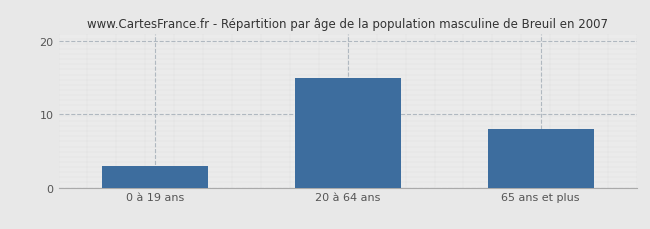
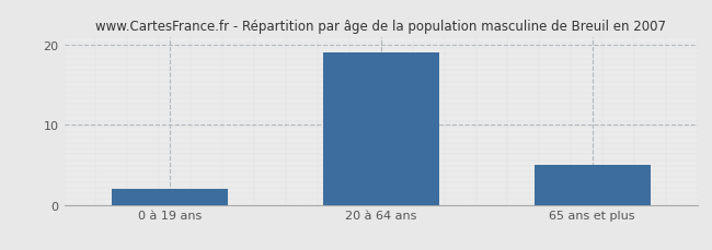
0 à 19 ans: 3 -> 2
20 à 64 ans: 15 -> 19
65 ans et plus: 8 -> 5
